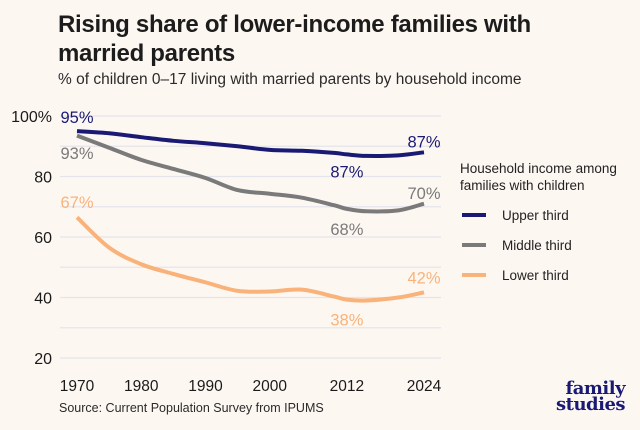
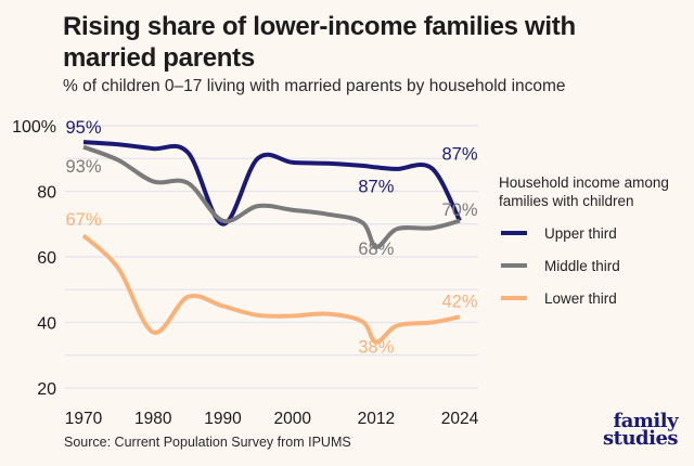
Middle third/1980: 86% -> 83%
Lower third/1980: 51% -> 37%
Upper third/1990: 91% -> 70%
Middle third/1990: 80% -> 71%
Middle third/2012: 69% -> 63%
Lower third/2012: 39% -> 34%
Upper third/2024: 88% -> 71%
